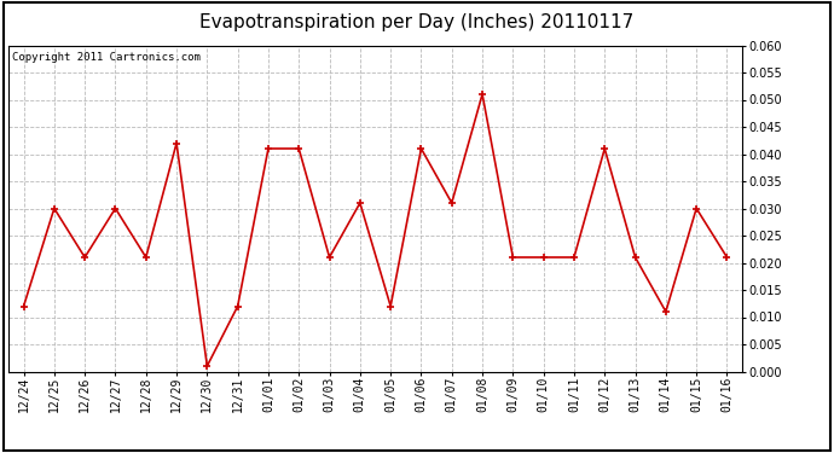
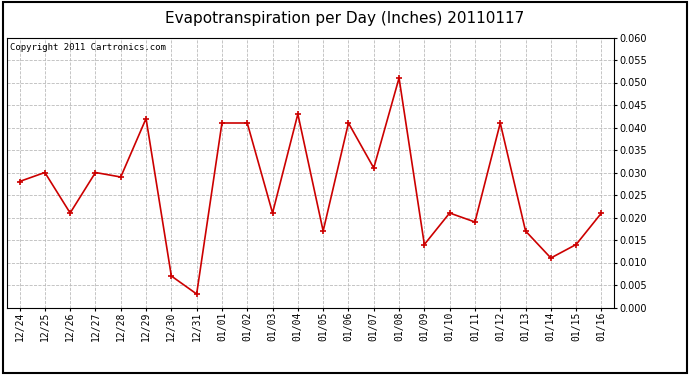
12/24: 0.012 -> 0.028
12/28: 0.021 -> 0.029
12/30: 0.001 -> 0.007
12/31: 0.012 -> 0.003
01/04: 0.031 -> 0.043
01/05: 0.012 -> 0.017
01/09: 0.021 -> 0.014
01/11: 0.021 -> 0.019
01/13: 0.021 -> 0.017
01/15: 0.030 -> 0.014
